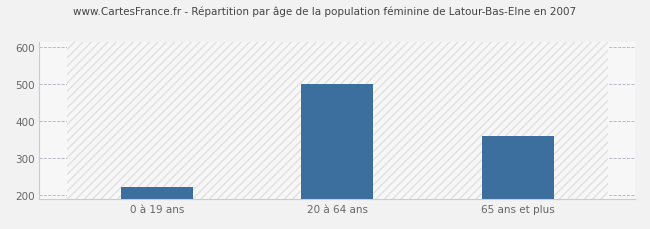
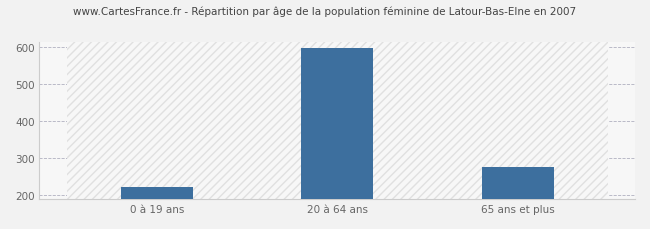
20 à 64 ans: 500 -> 597
65 ans et plus: 360 -> 278
